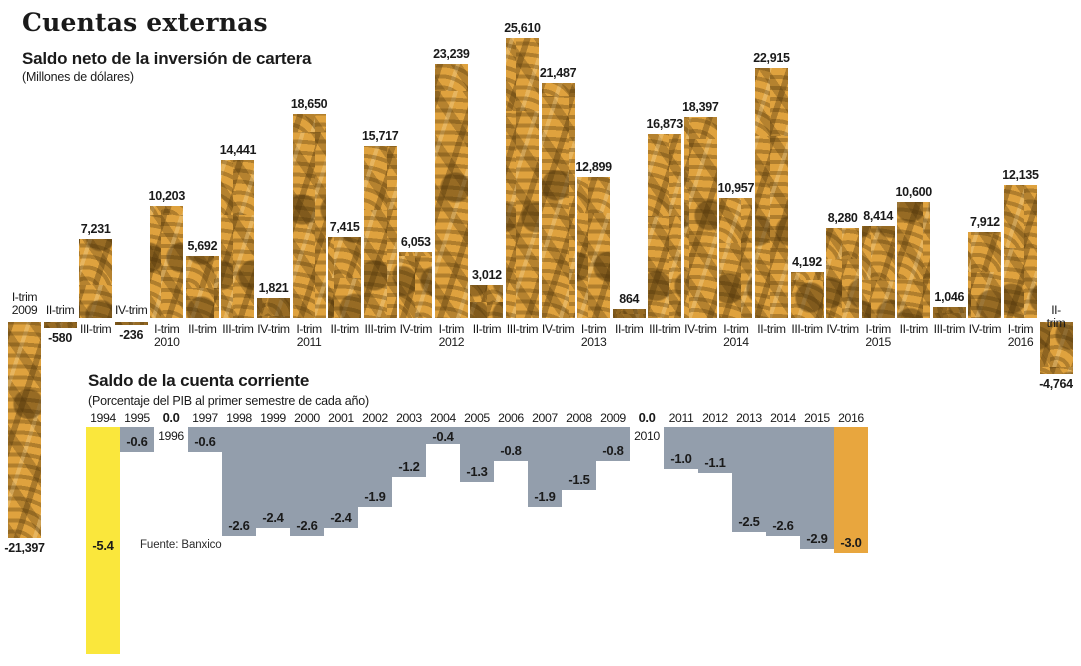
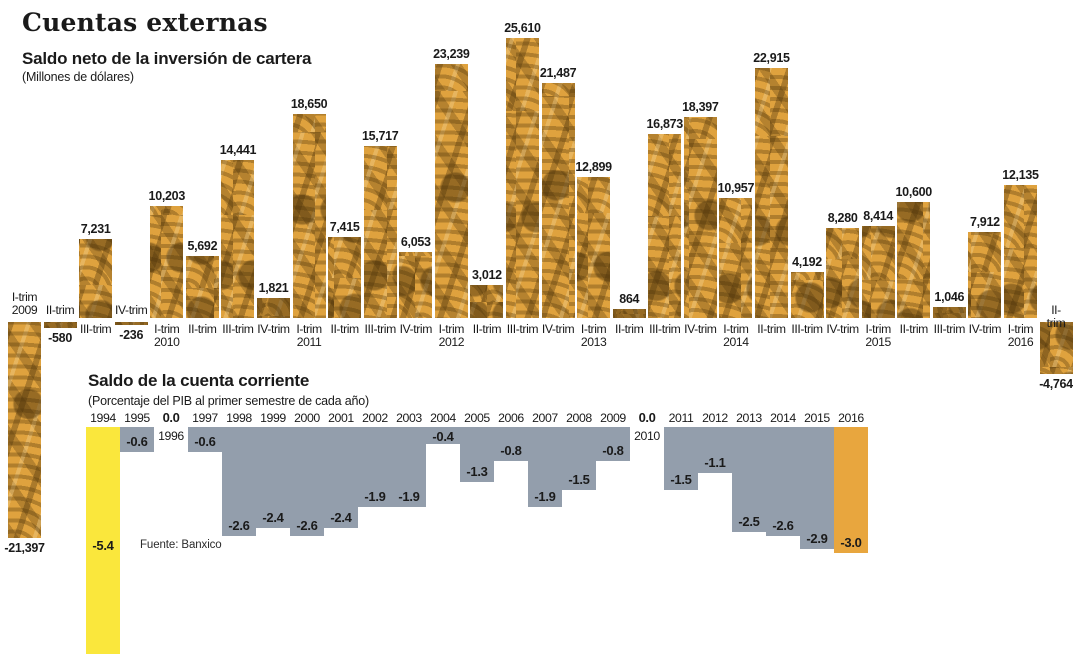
Saldo de la cuenta corriente/2003: -1.2 -> -1.9
Saldo de la cuenta corriente/2011: -1.0 -> -1.5
